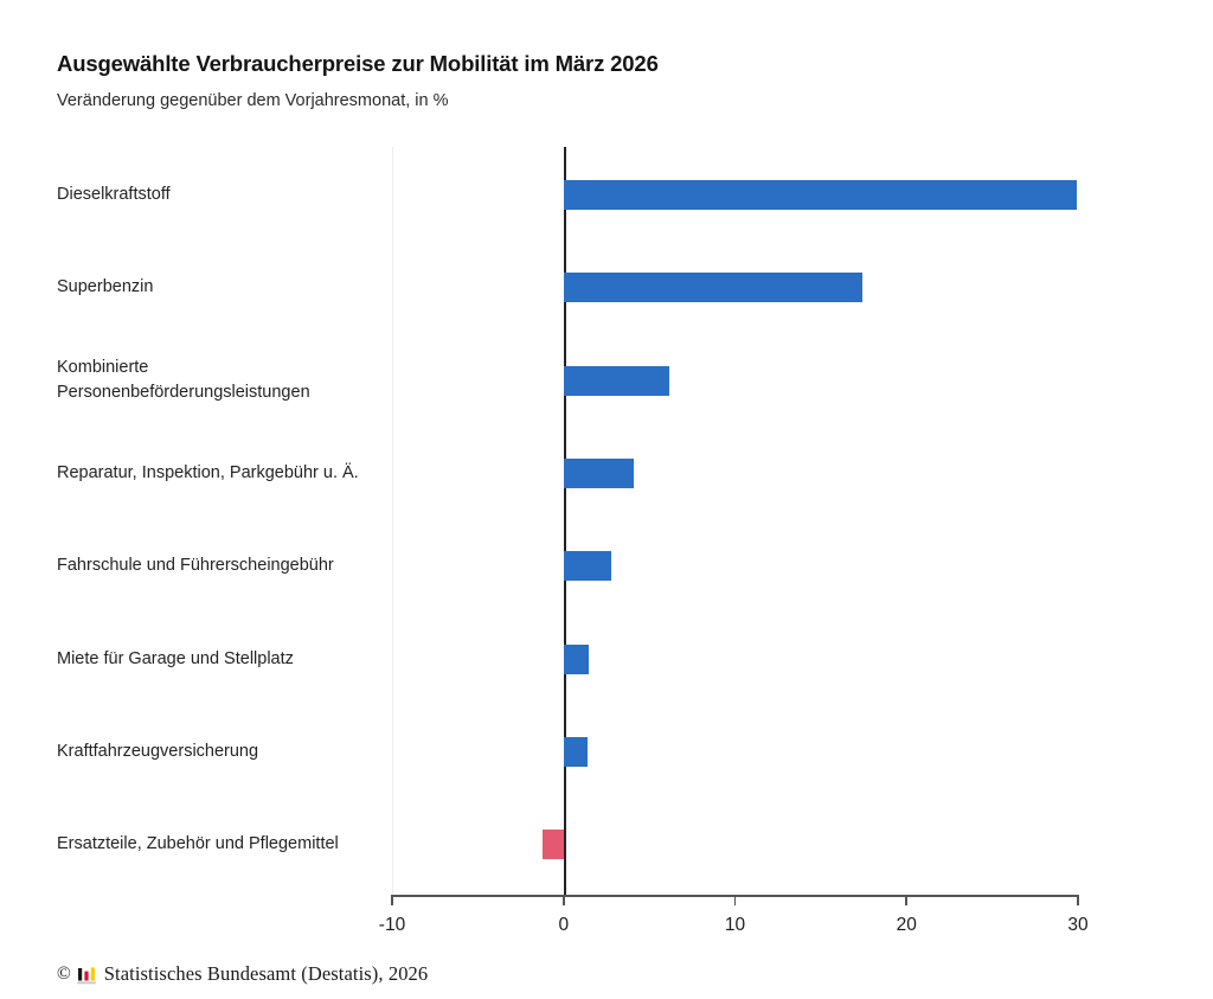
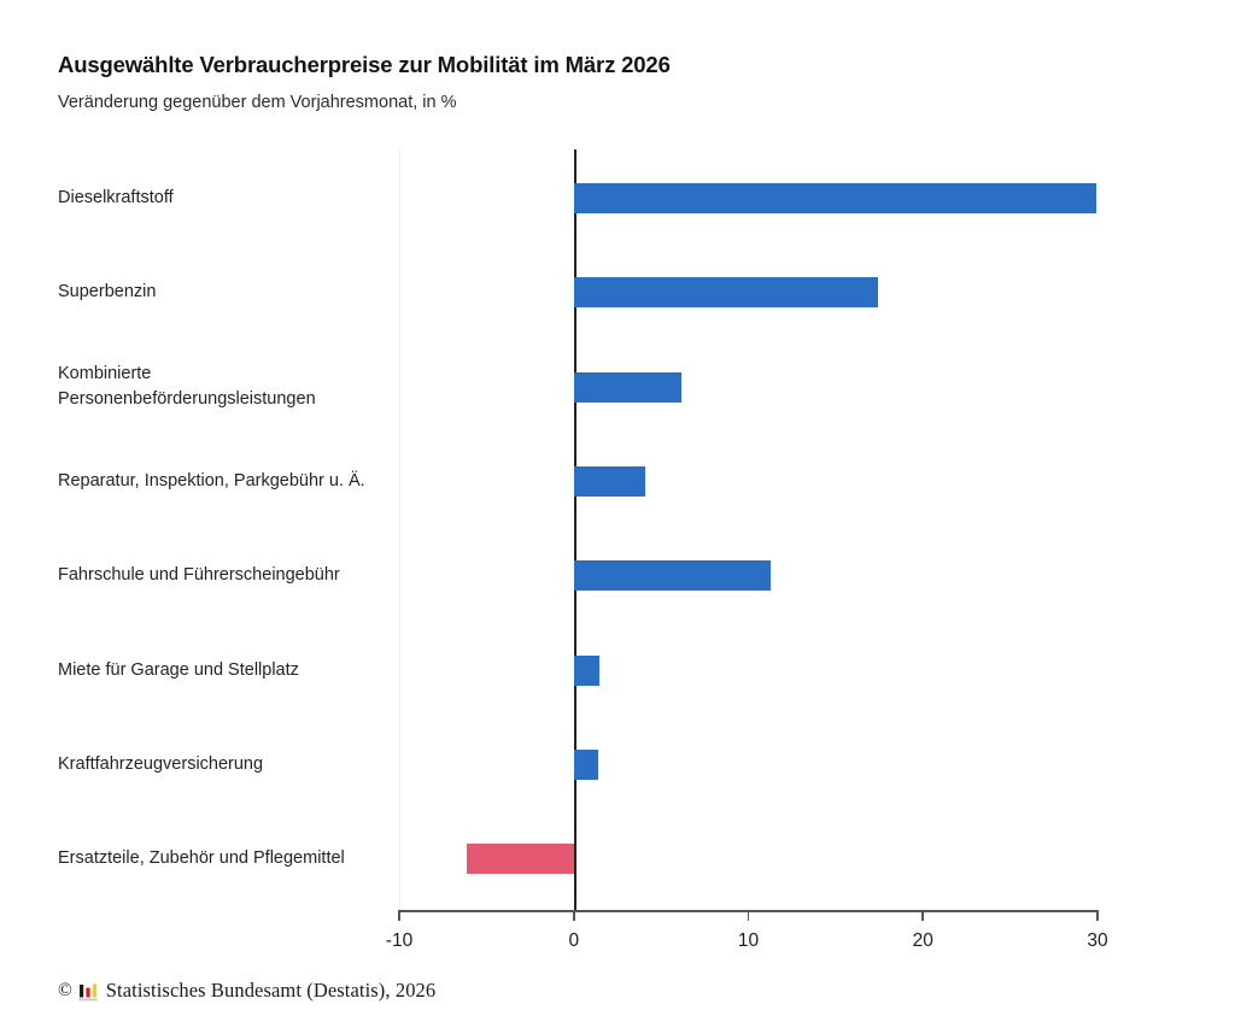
Fahrschule und Führerscheingebühr: 2.8 -> 11.3
Ersatzteile, Zubehör und Pflegemittel: -1.2 -> -6.1
